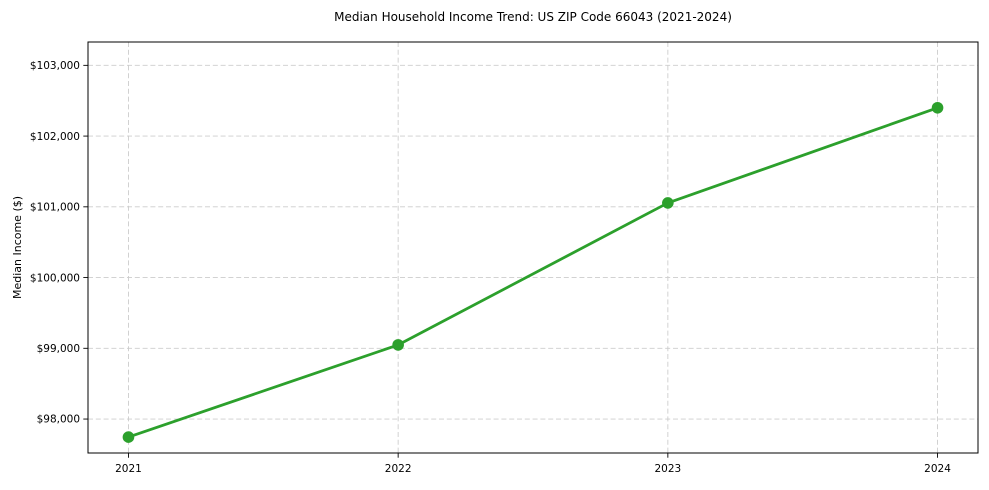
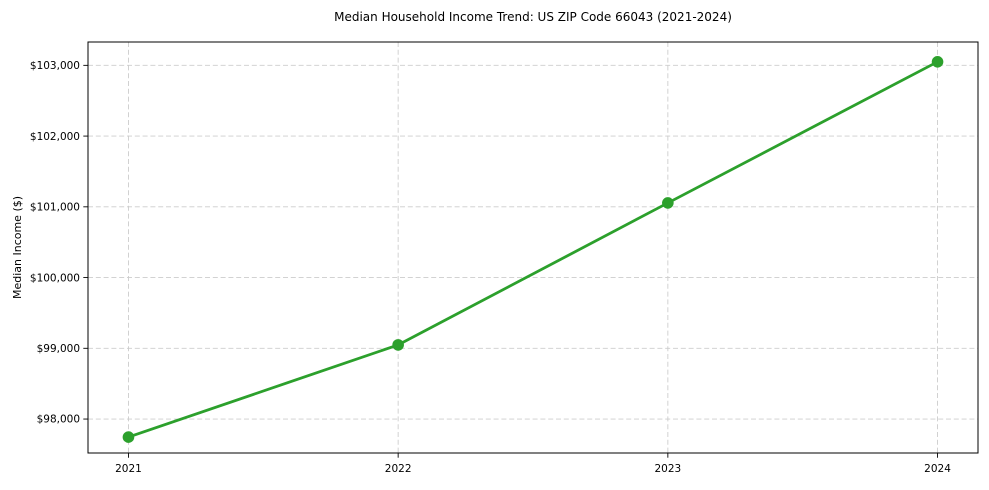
2024: $102400 -> $103000
